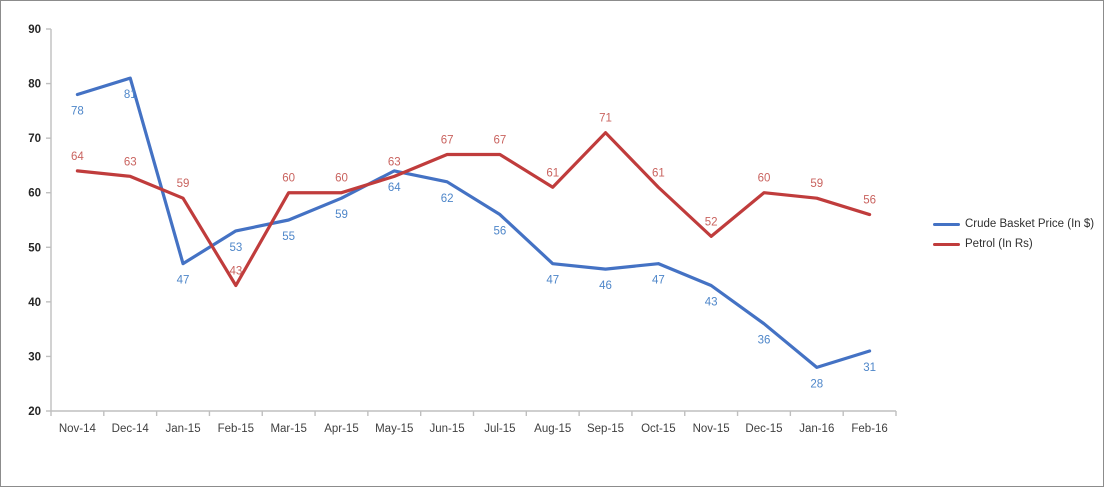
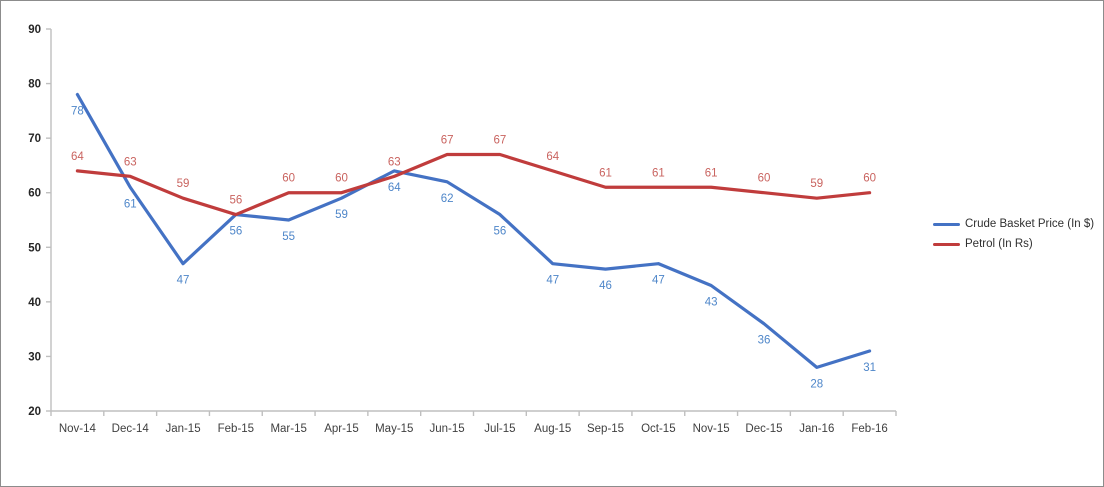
Crude Basket Price (In $)/Dec-14: 81 -> 61
Crude Basket Price (In $)/Feb-15: 53 -> 56
Petrol (In Rs)/Feb-15: 43 -> 56
Petrol (In Rs)/Aug-15: 61 -> 64
Petrol (In Rs)/Sep-15: 71 -> 61
Petrol (In Rs)/Nov-15: 52 -> 61
Petrol (In Rs)/Feb-16: 56 -> 60
